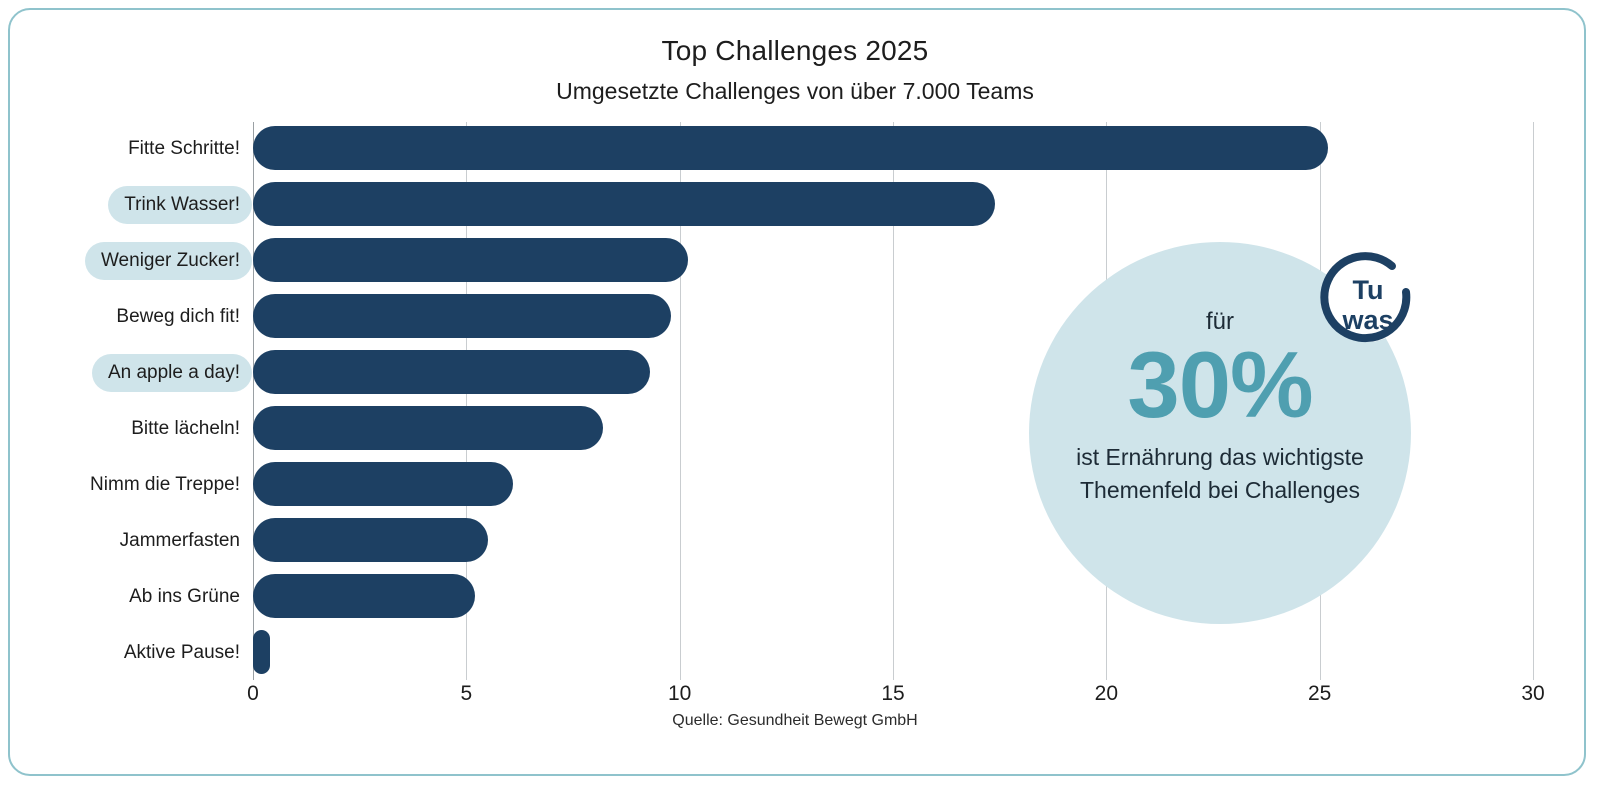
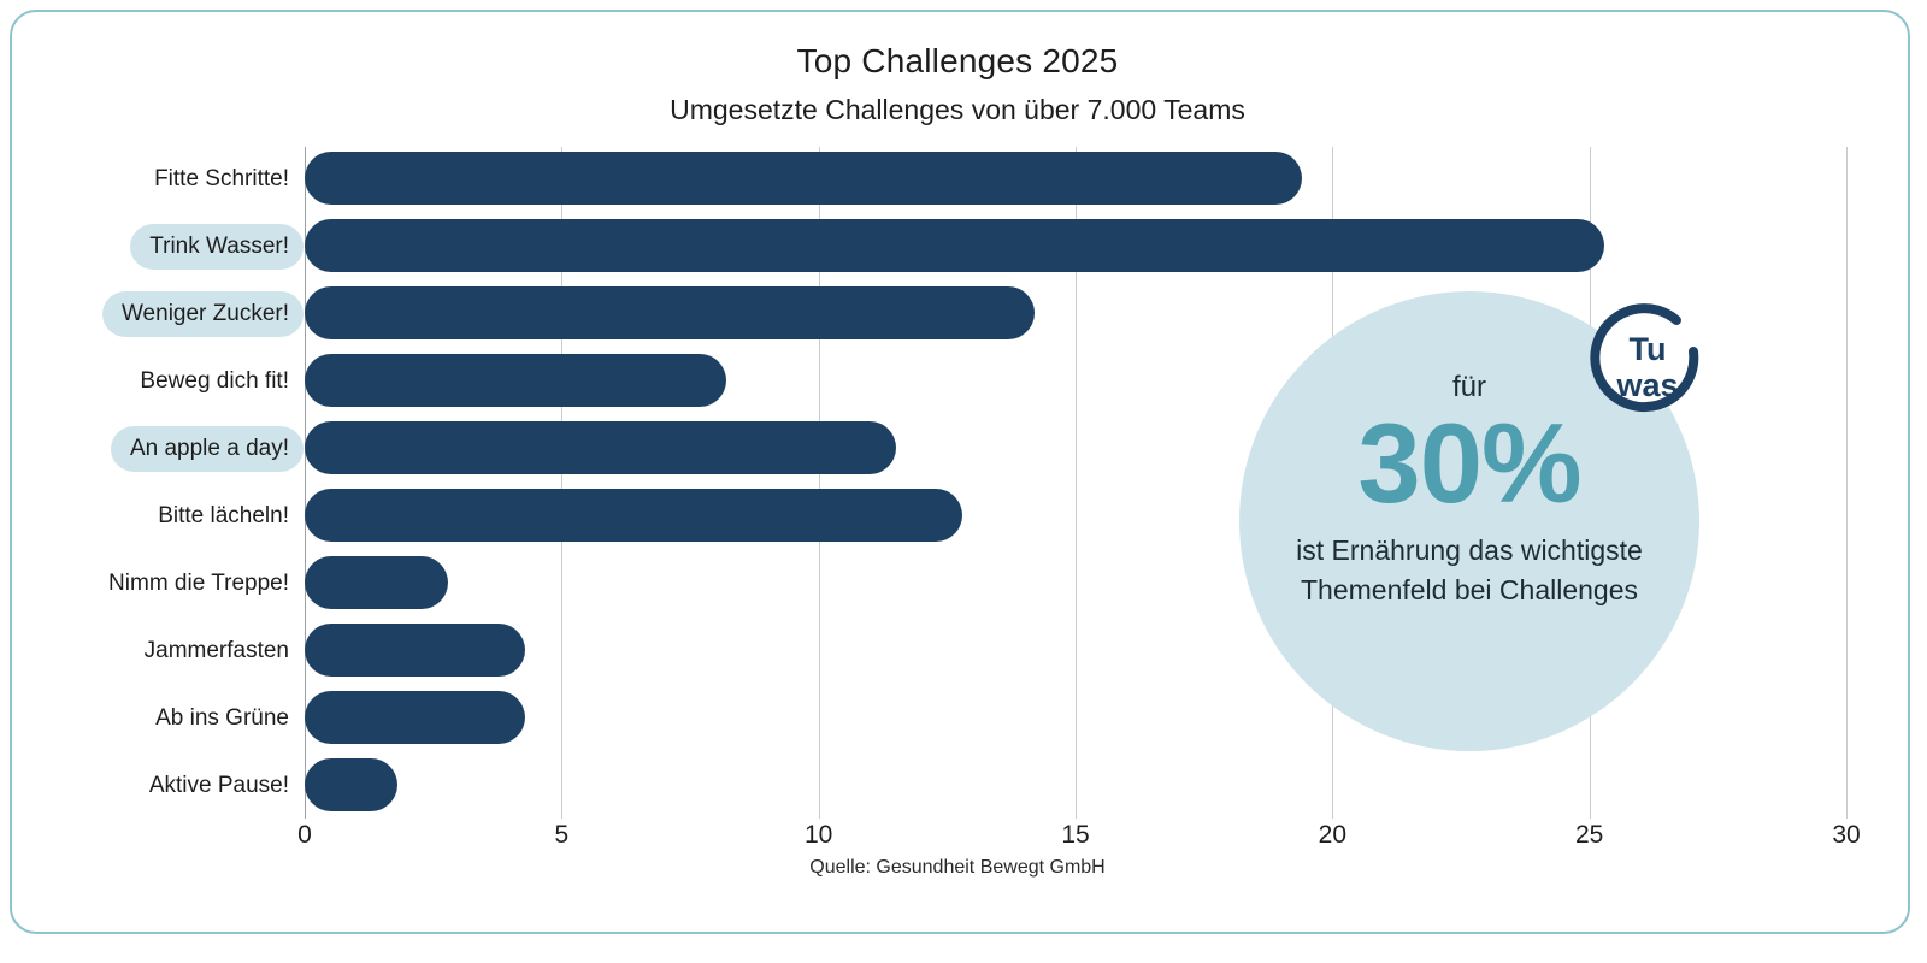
Fitte Schritte!: 25.2 -> 19.4
Trink Wasser!: 17.4 -> 25.3
Weniger Zucker!: 10.2 -> 14.2
Beweg dich fit!: 9.8 -> 8.2
An apple a day!: 9.3 -> 11.5
Bitte lächeln!: 8.2 -> 12.8
Nimm die Treppe!: 6.1 -> 2.8
Jammerfasten: 5.5 -> 4.3
Ab ins Grüne: 5.2 -> 4.3
Aktive Pause!: 0.4 -> 1.8
